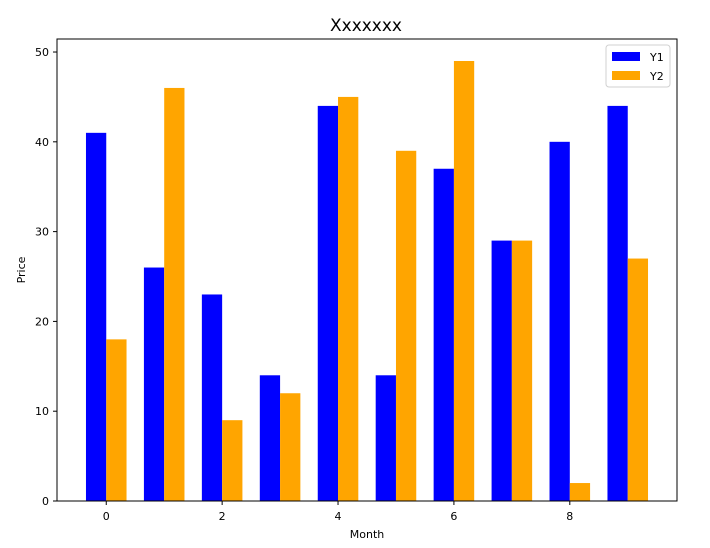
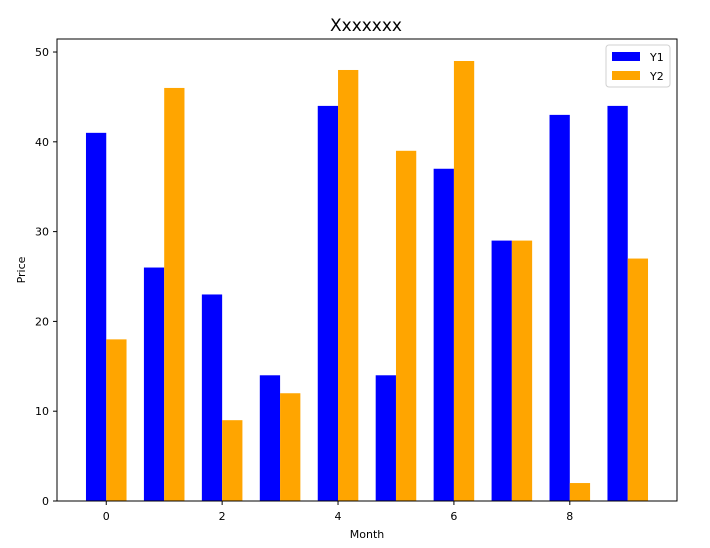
Y2/4: 45 -> 48
Y1/8: 40 -> 43
